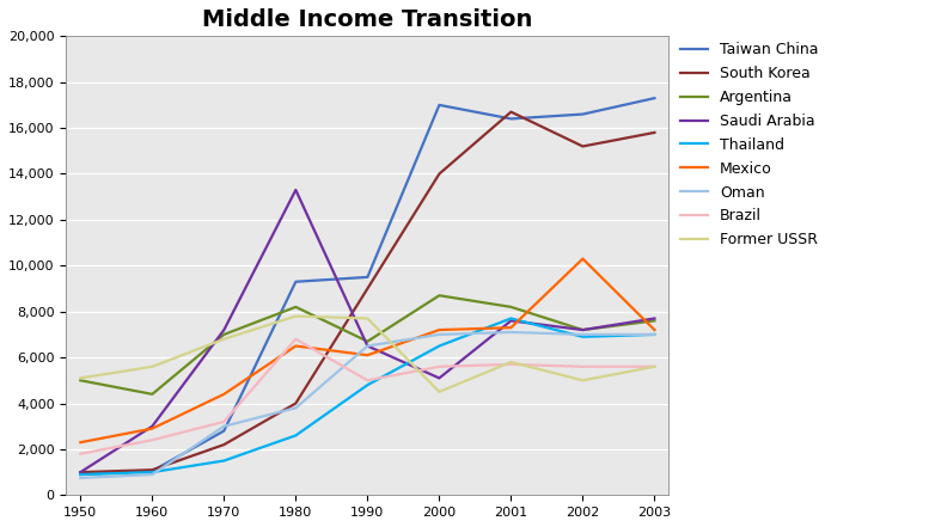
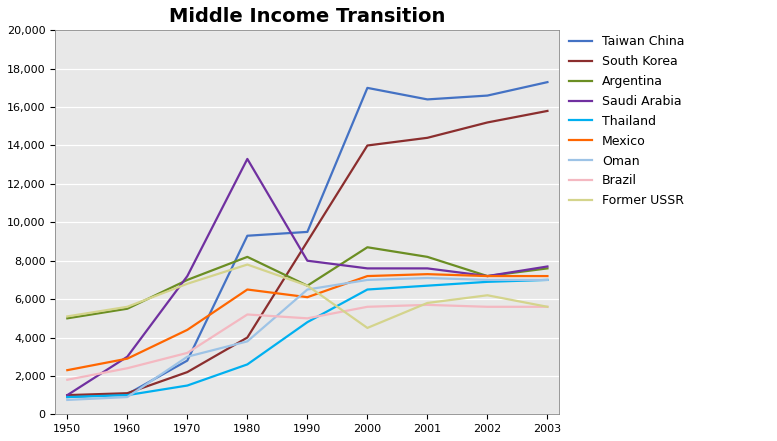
Argentina/1960: 4,400 -> 5,500
Brazil/1980: 6,800 -> 5,200
Saudi Arabia/1990: 6,500 -> 8,000
Former USSR/1990: 7,700 -> 6,700
Saudi Arabia/2000: 5,100 -> 7,600
South Korea/2001: 16,700 -> 14,400
Thailand/2001: 7,700 -> 6,700
Mexico/2002: 10,300 -> 7,200
Former USSR/2002: 5,000 -> 6,200
